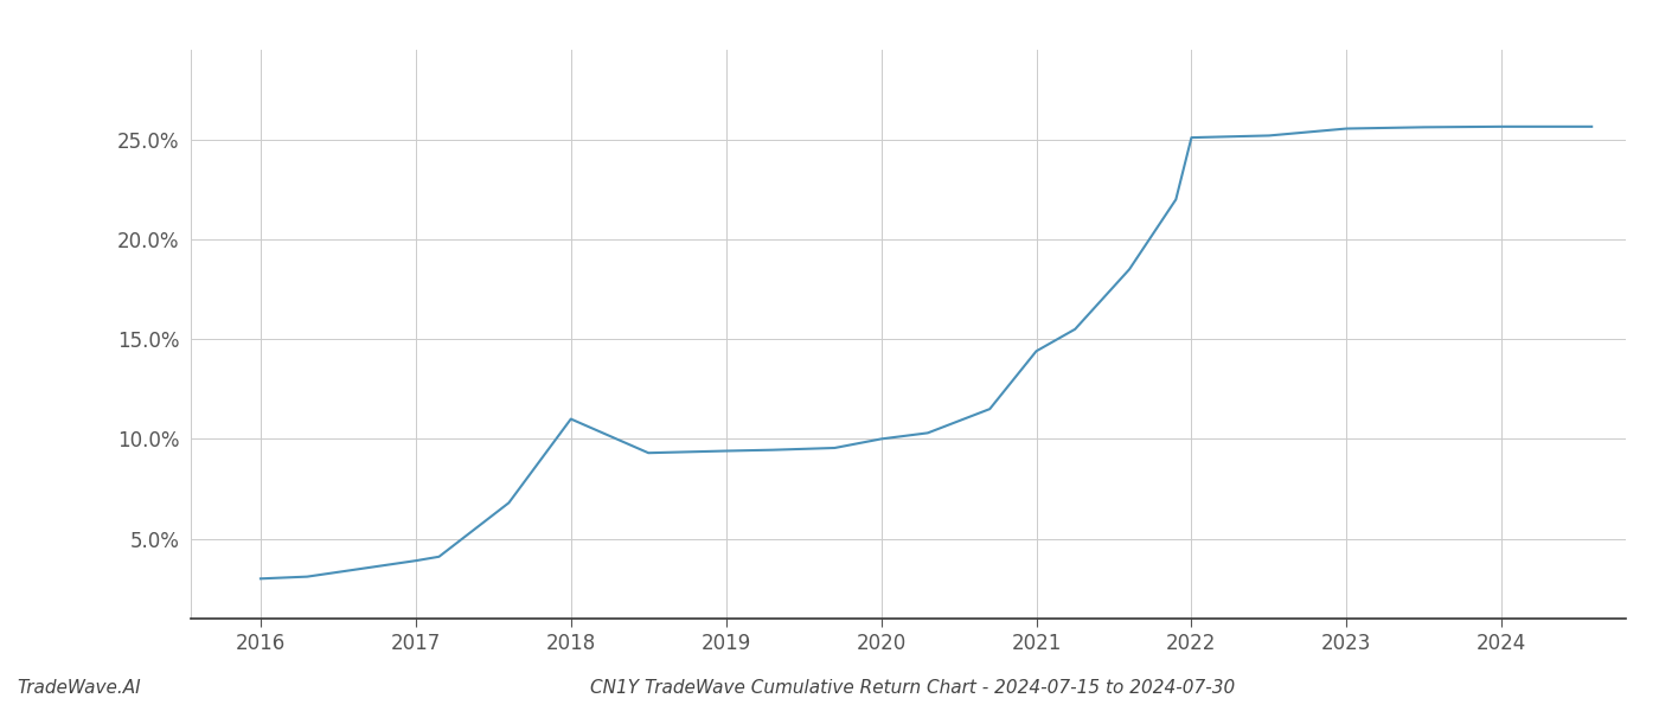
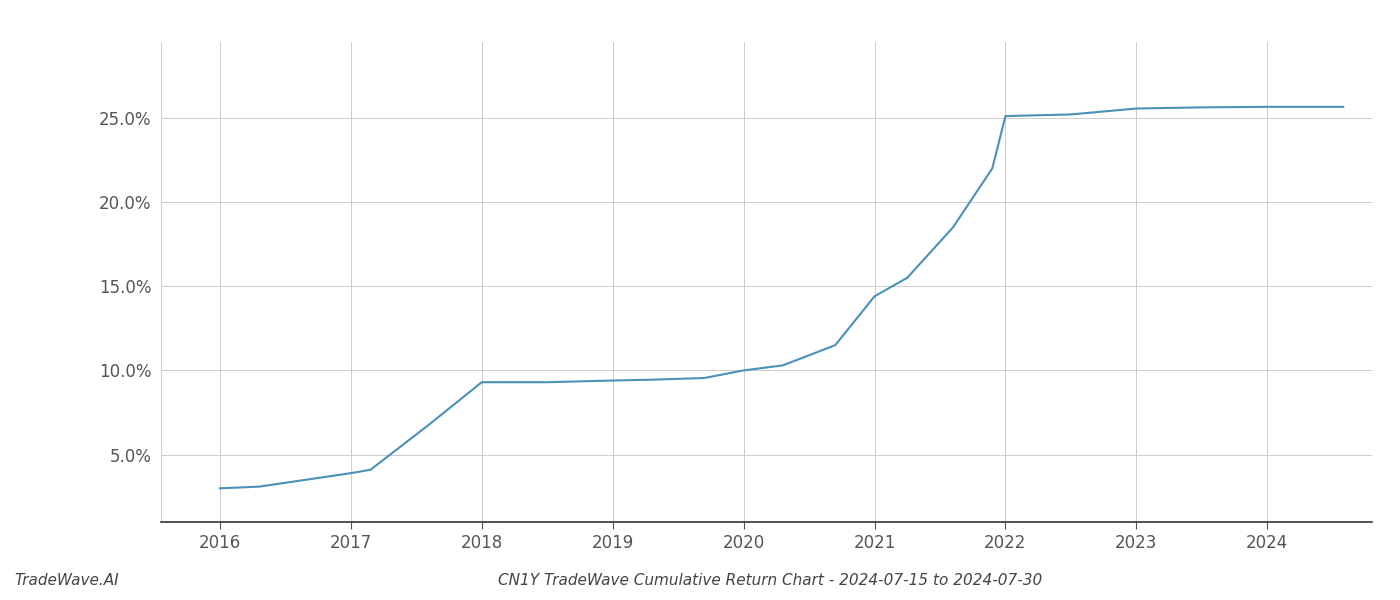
2018: 11.0% -> 9.3%
